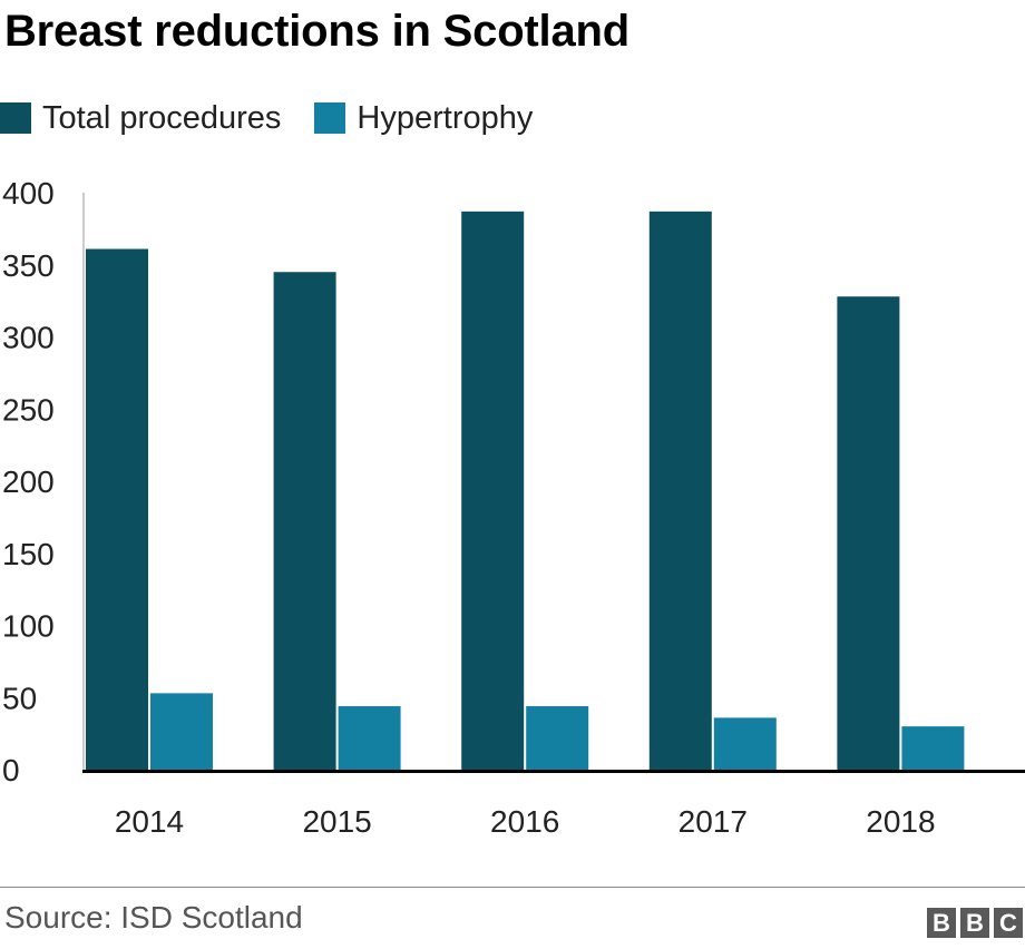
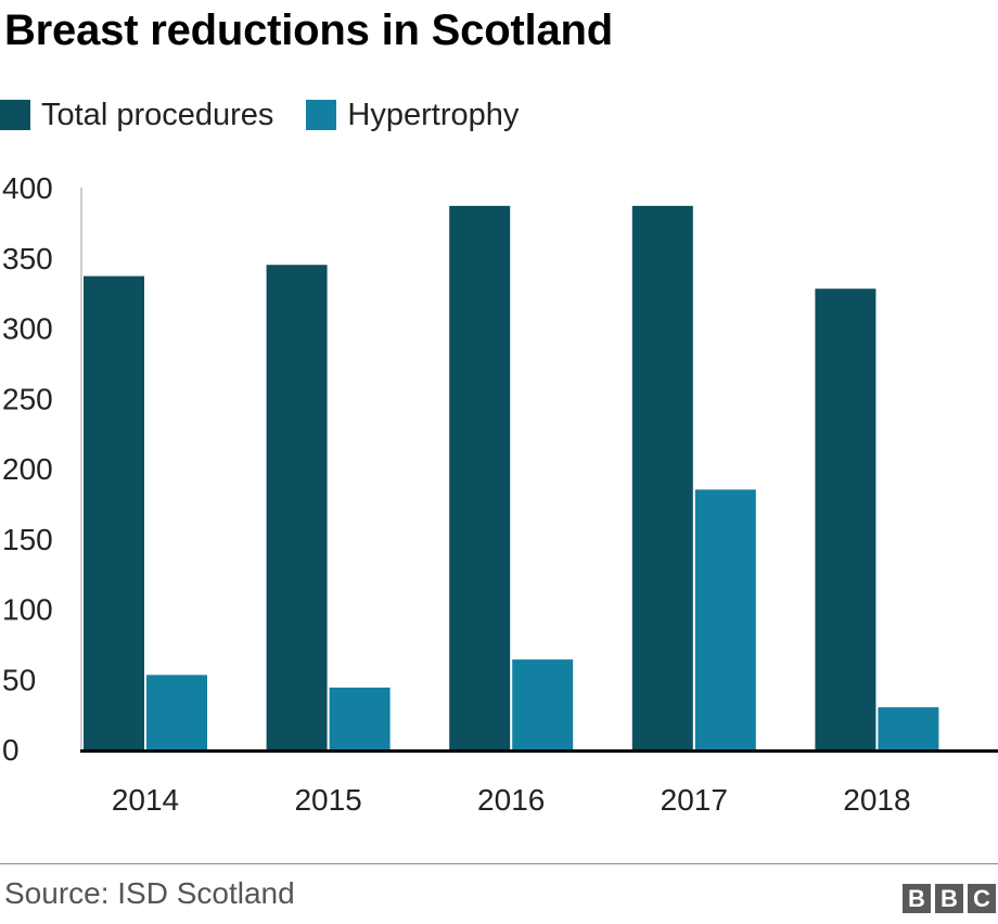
Total procedures/2014: 361 -> 337
Hypertrophy/2016: 44 -> 64
Hypertrophy/2017: 36 -> 185
